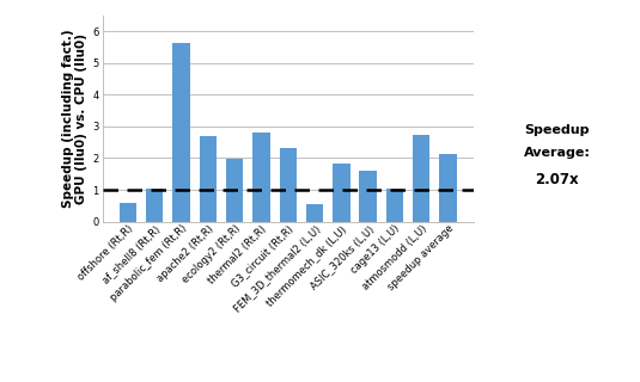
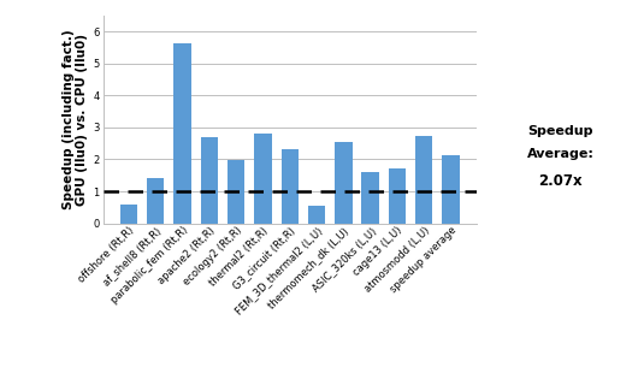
af_shell8 (Rt,R): 1.02 -> 1.40
thermomech_dk (L,U): 1.82 -> 2.55
cage13 (L,U): 1.04 -> 1.70
